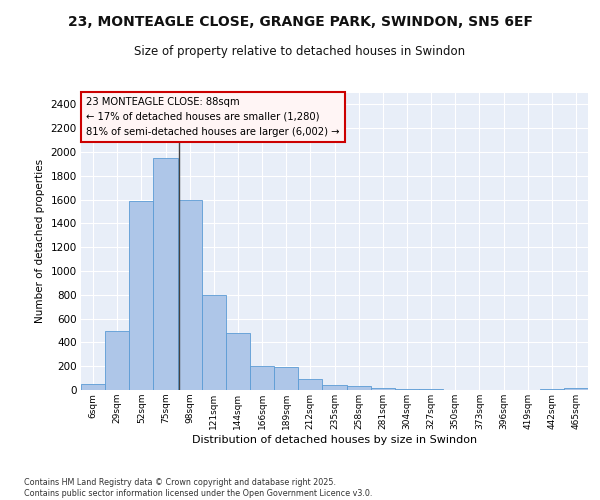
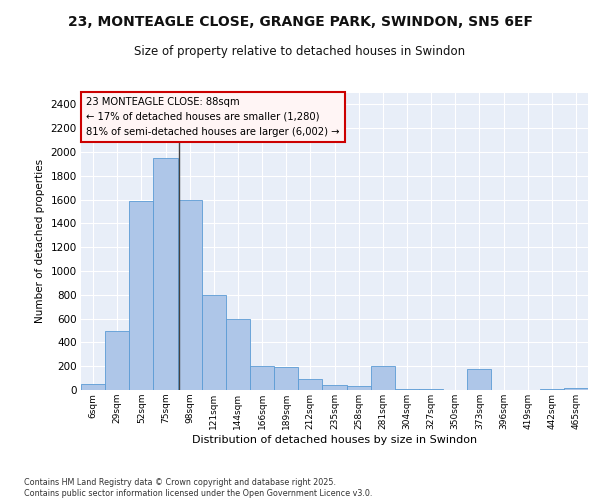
144sqm: 480 -> 600
281sqm: 20 -> 200
373sqm: 0 -> 180
